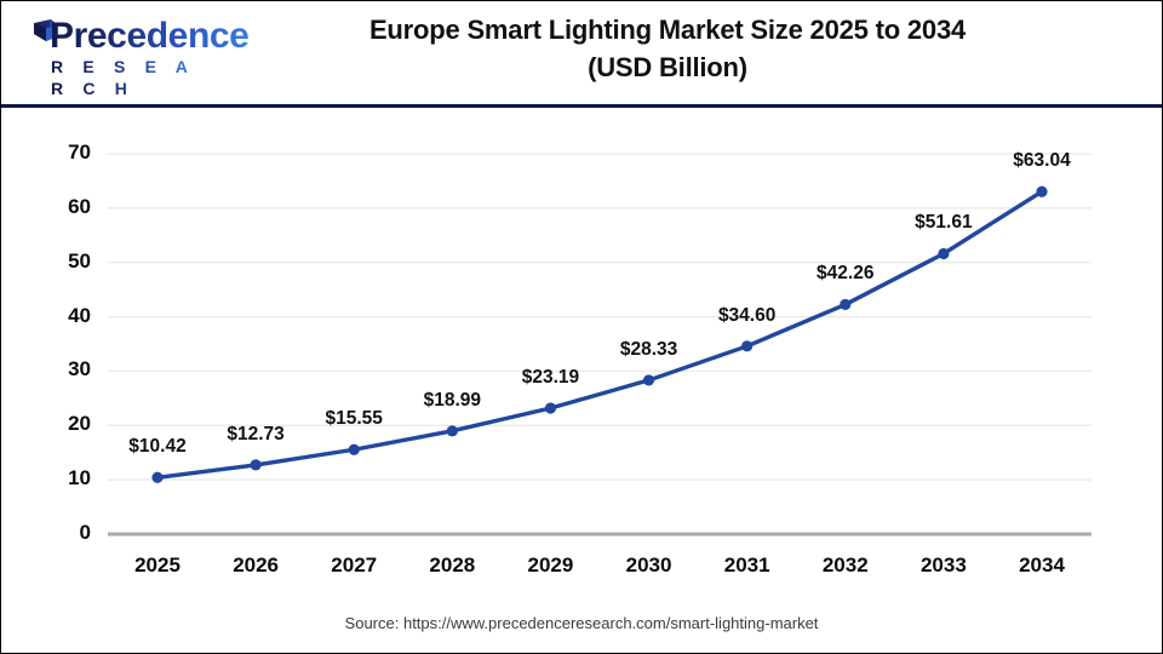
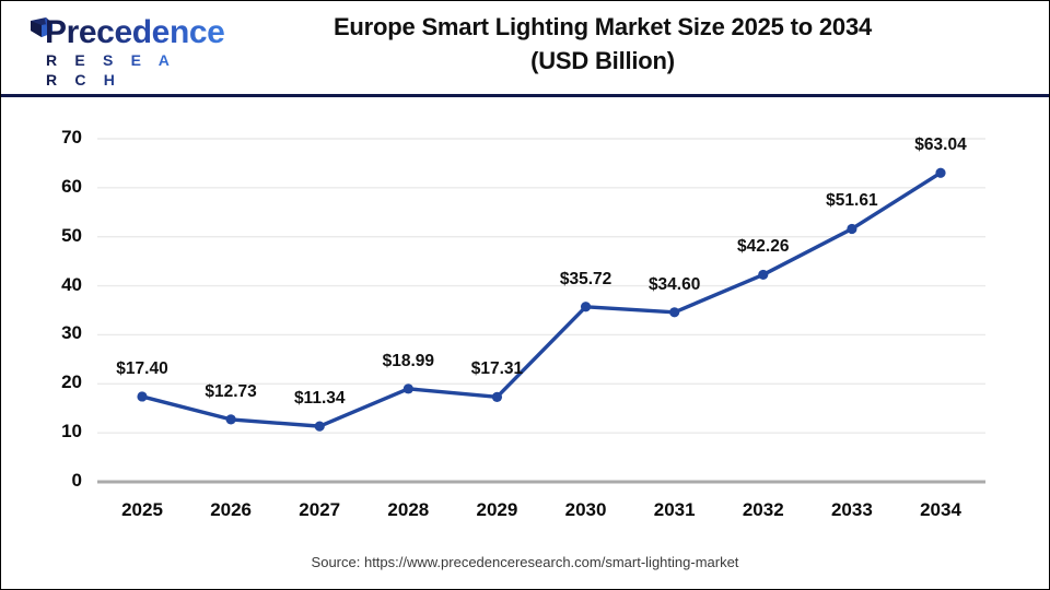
2025: $10.42 -> $17.40
2027: $15.55 -> $11.34
2029: $23.19 -> $17.31
2030: $28.33 -> $35.72
